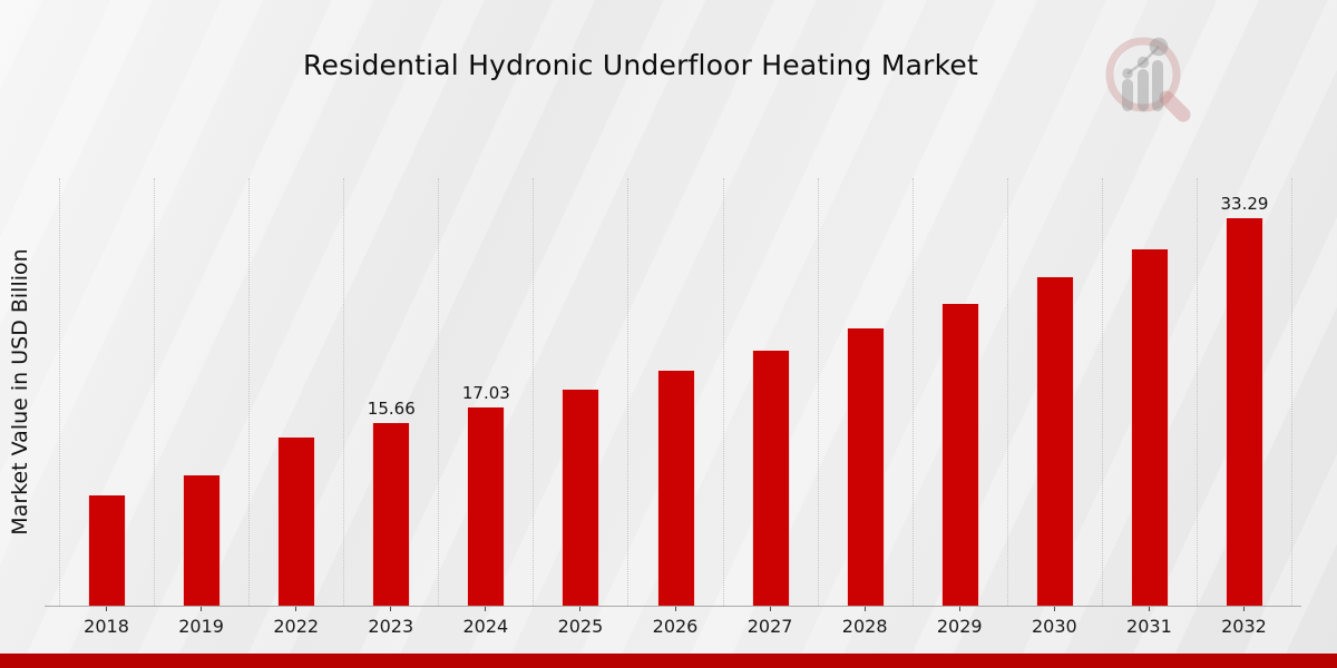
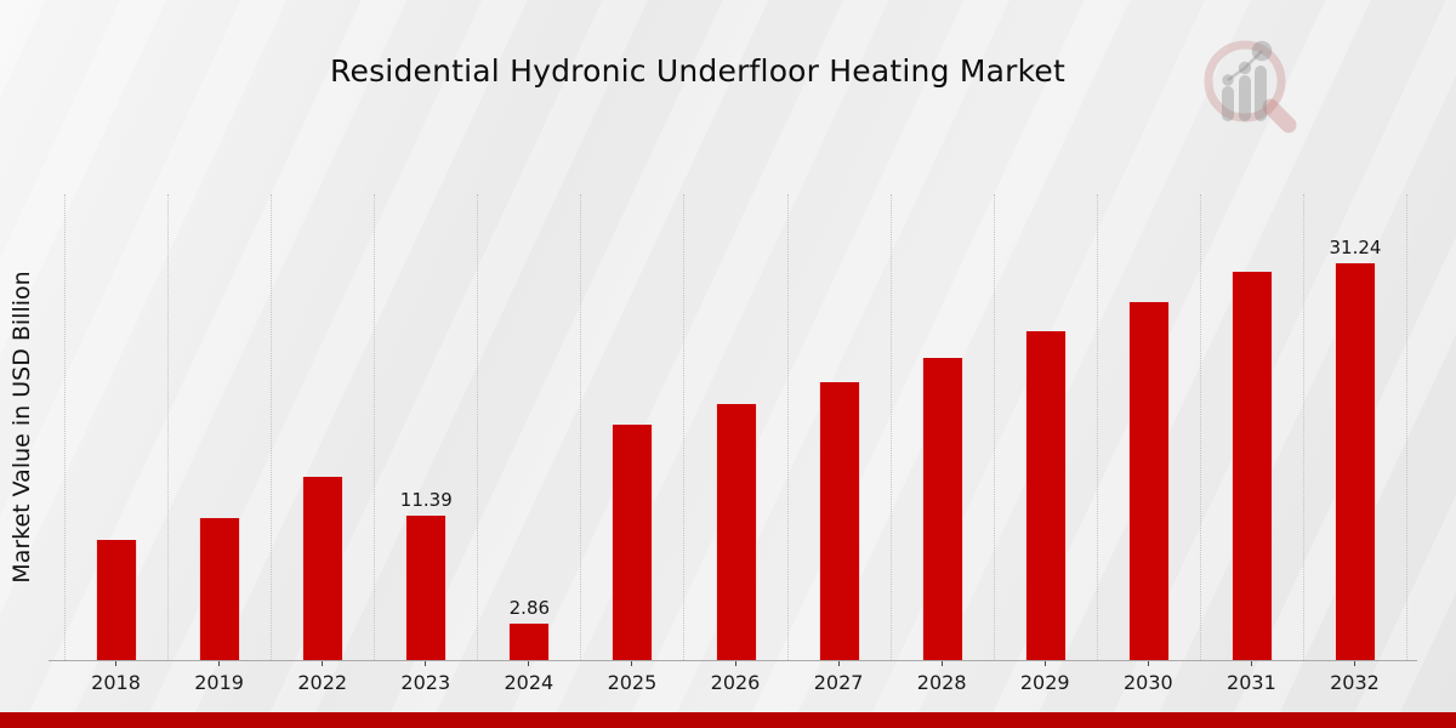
2023: 15.66 -> 11.39
2024: 17.03 -> 2.86
2032: 33.29 -> 31.24
